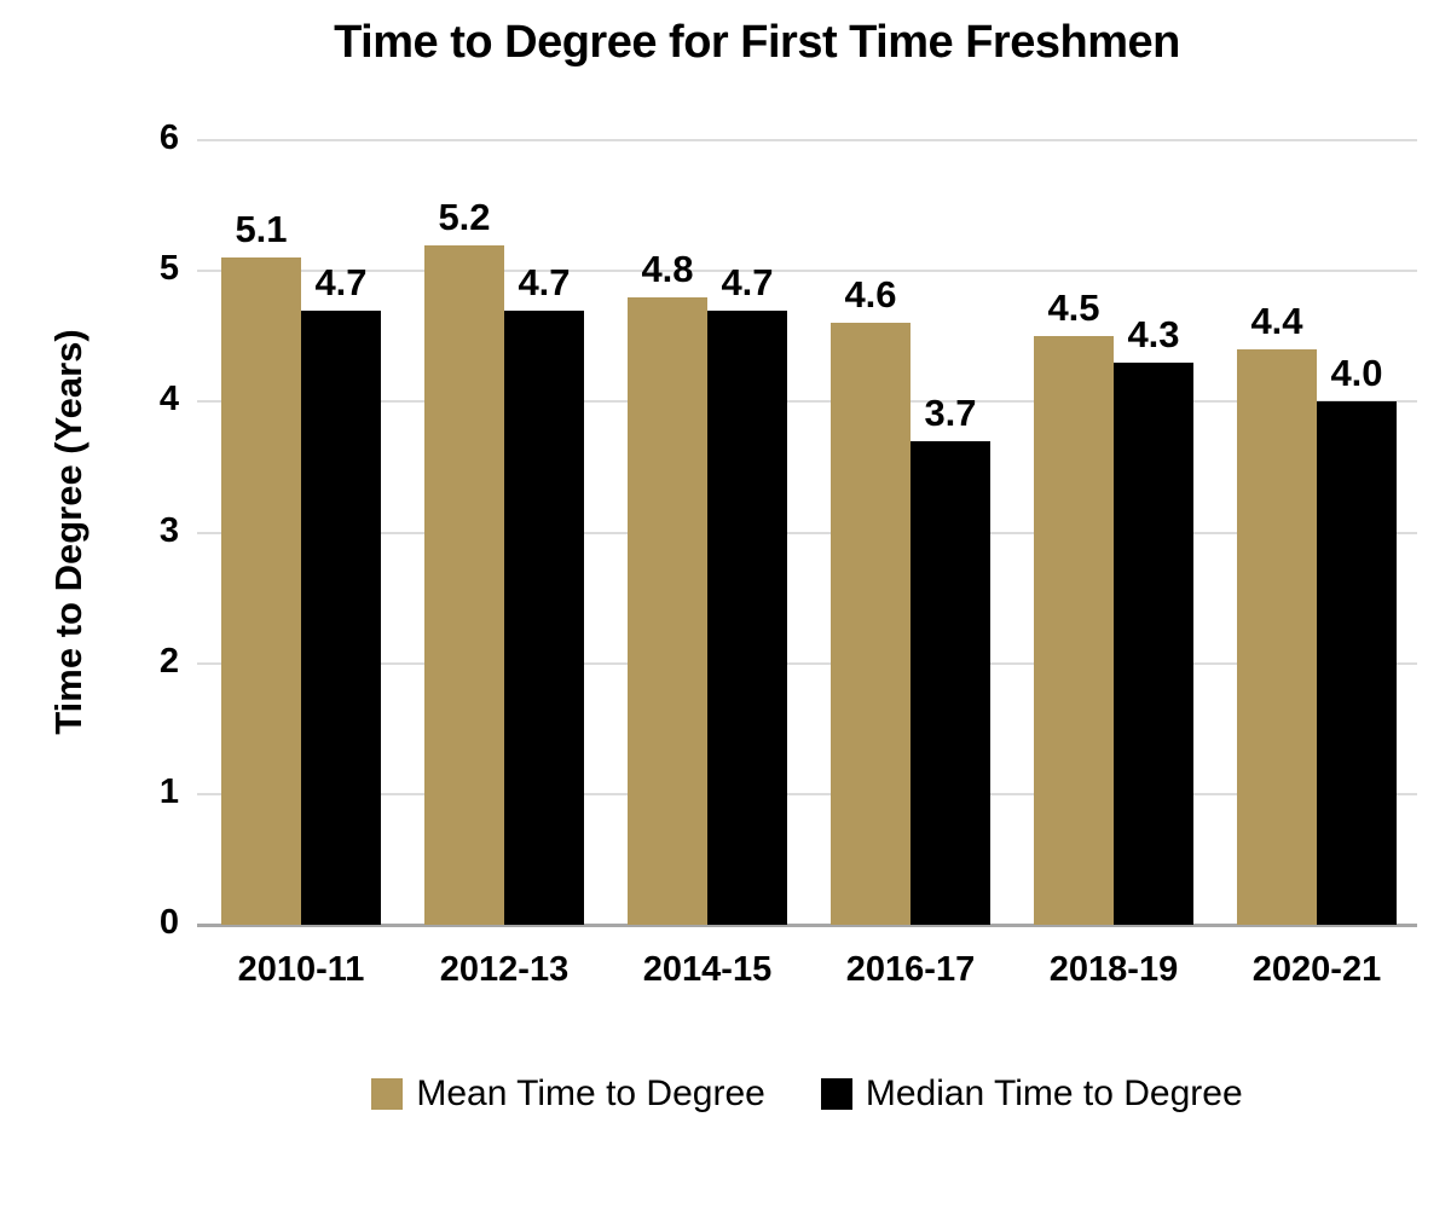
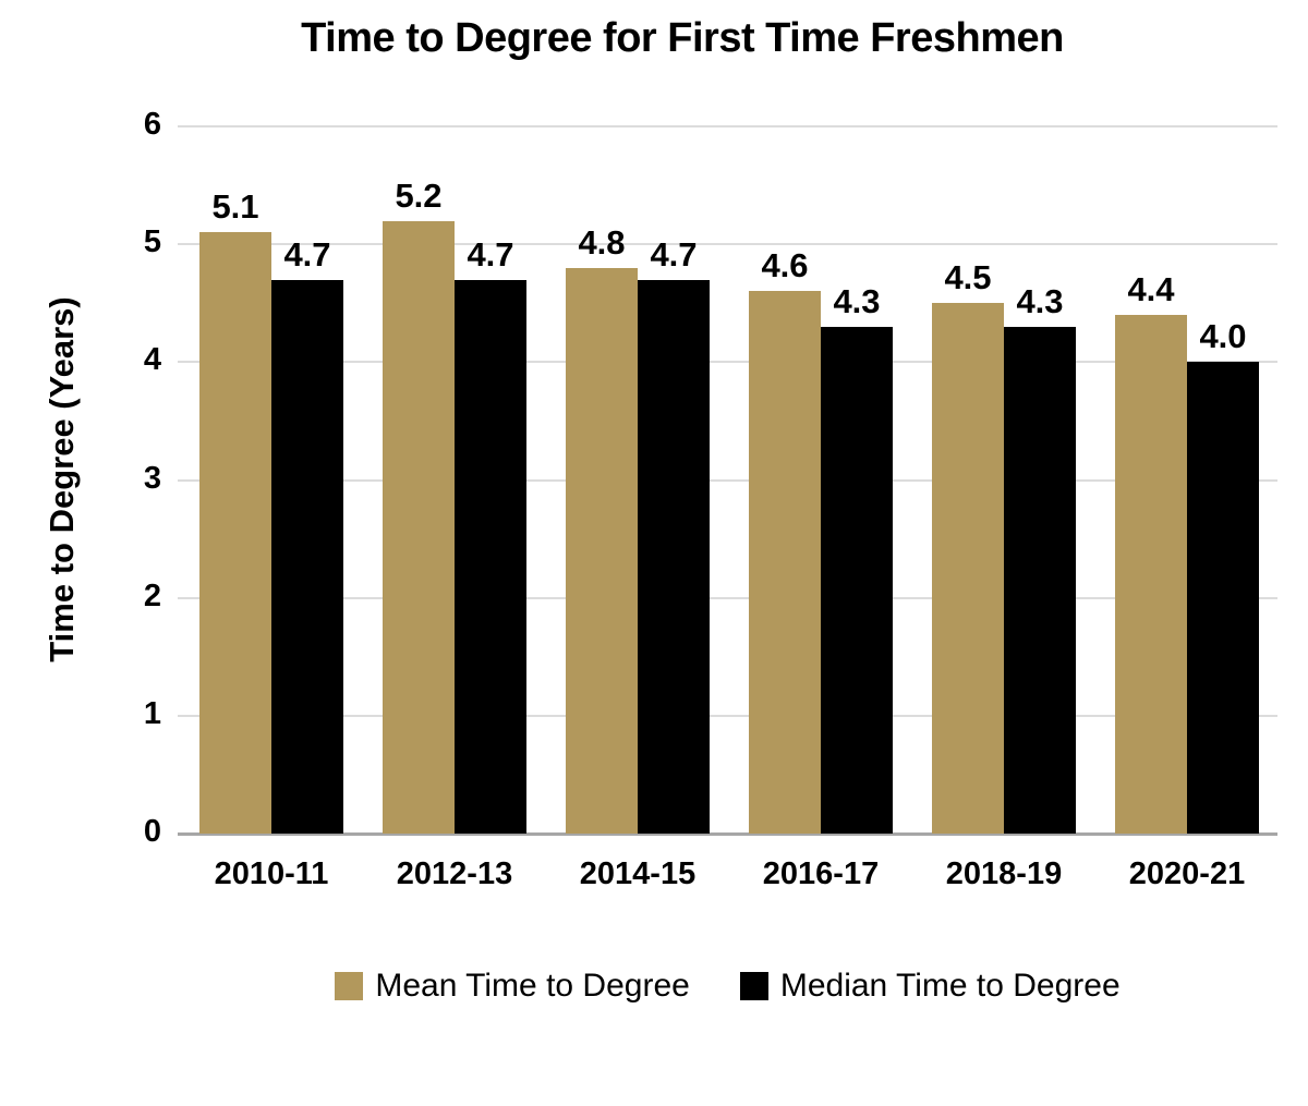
Median Time to Degree/2016-17: 3.7 -> 4.3
